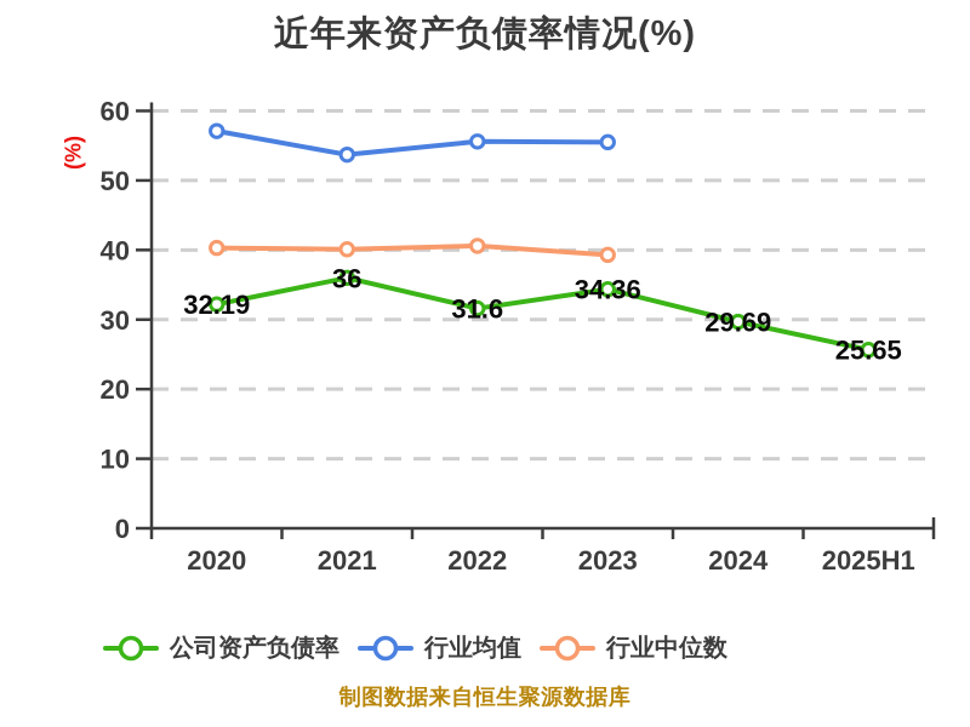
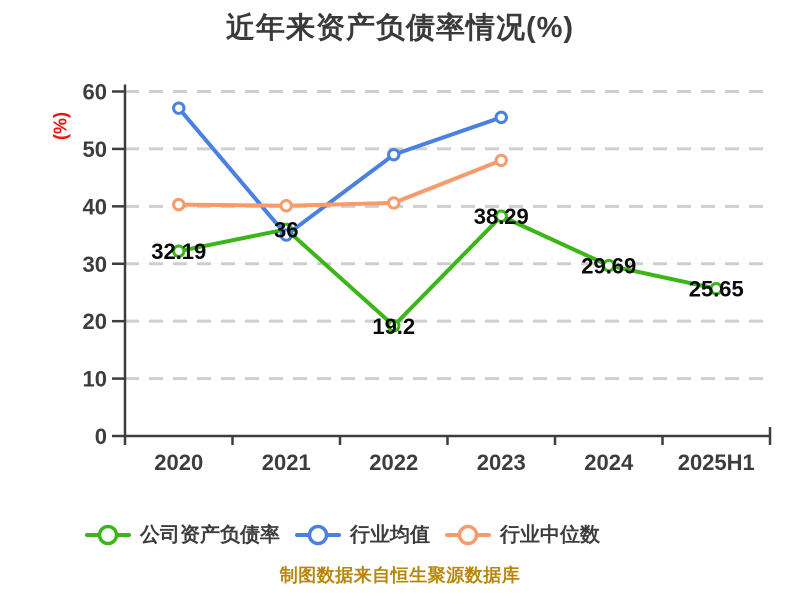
行业均值/2021: 54 -> 35
公司资产负债率/2022: 31.6 -> 19.2
行业均值/2022: 56 -> 49
公司资产负债率/2023: 34.36 -> 38.29
行业中位数/2023: 39 -> 48
